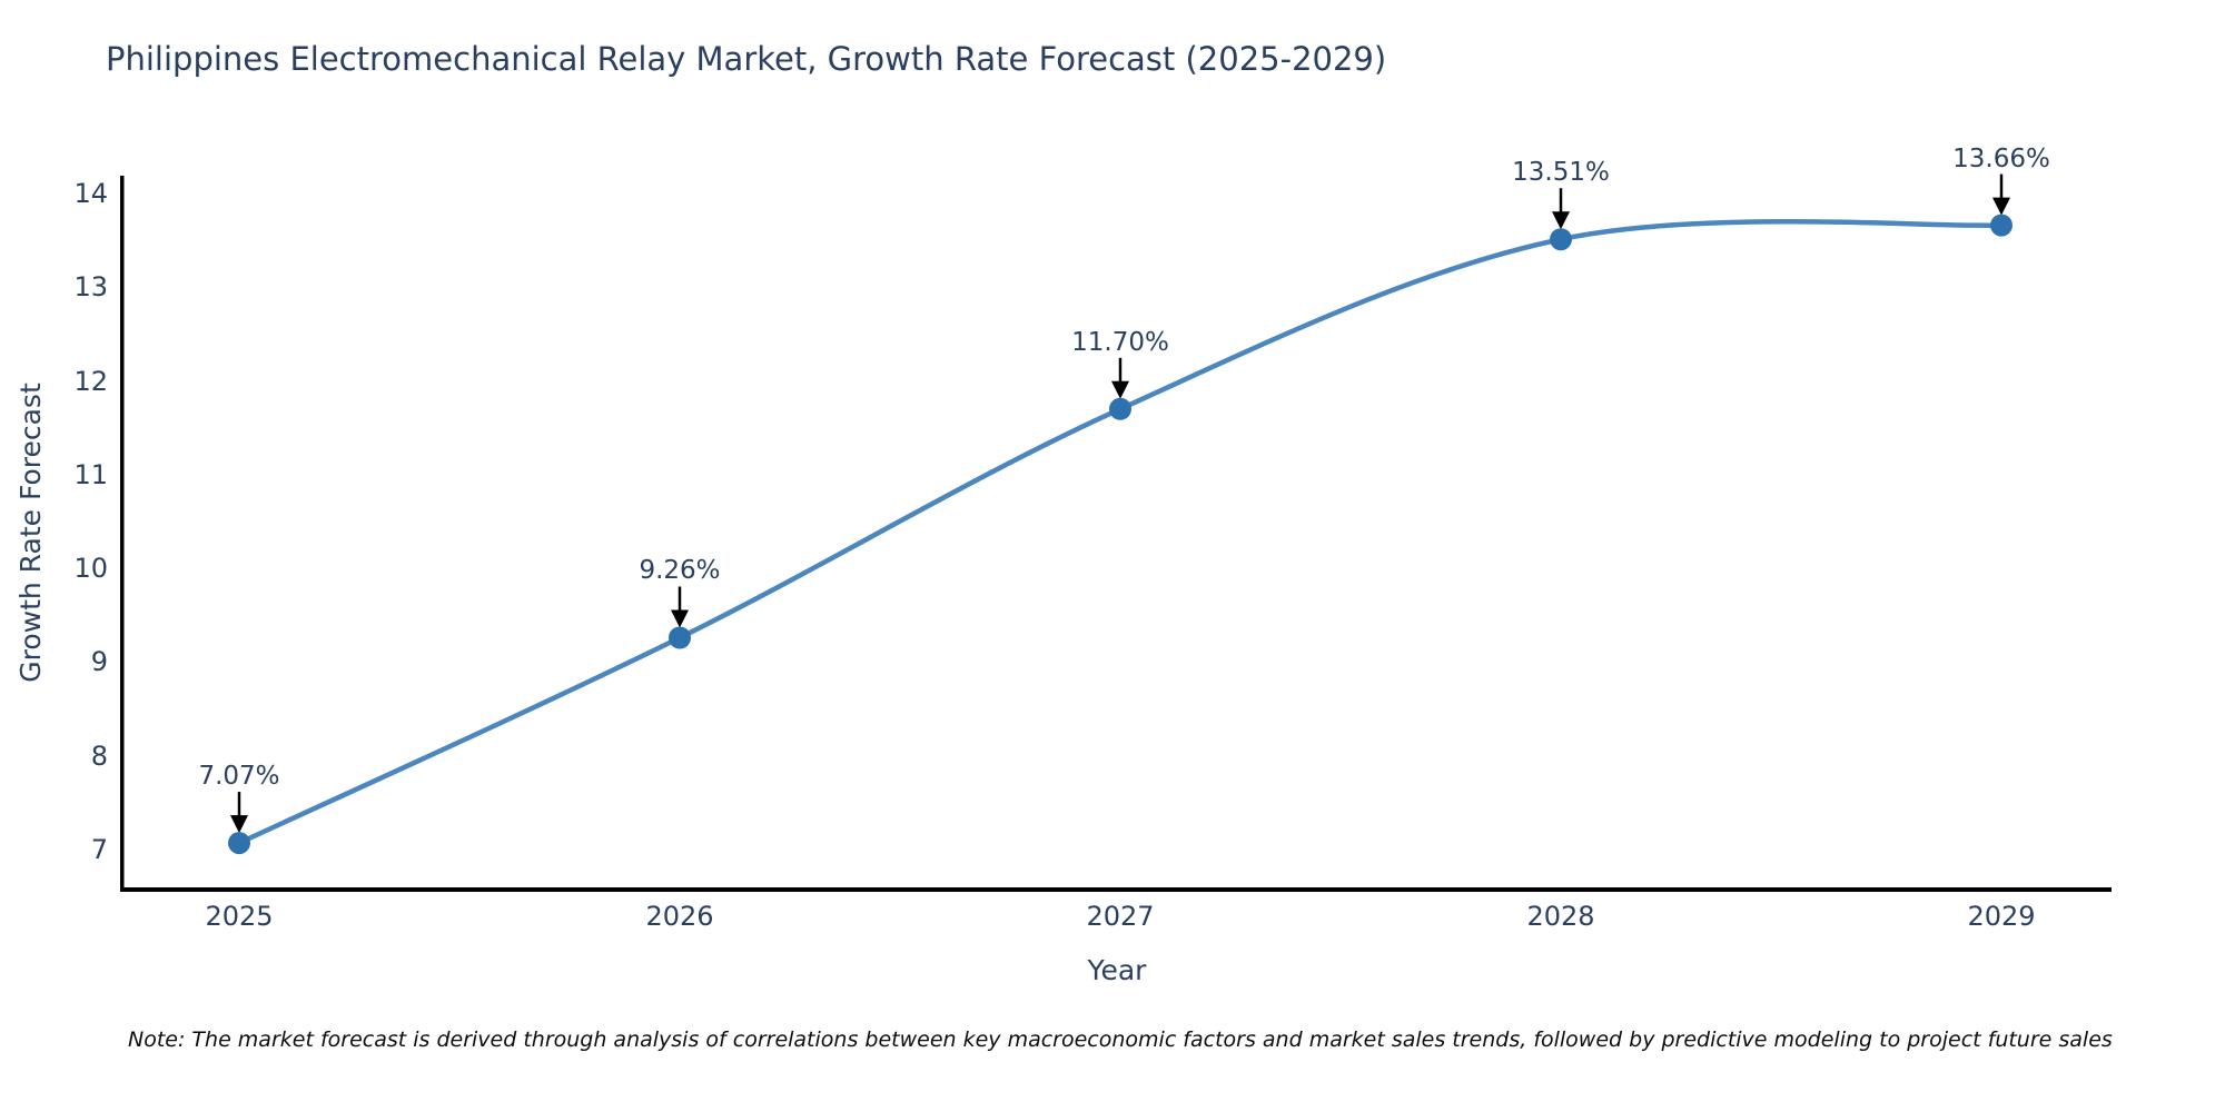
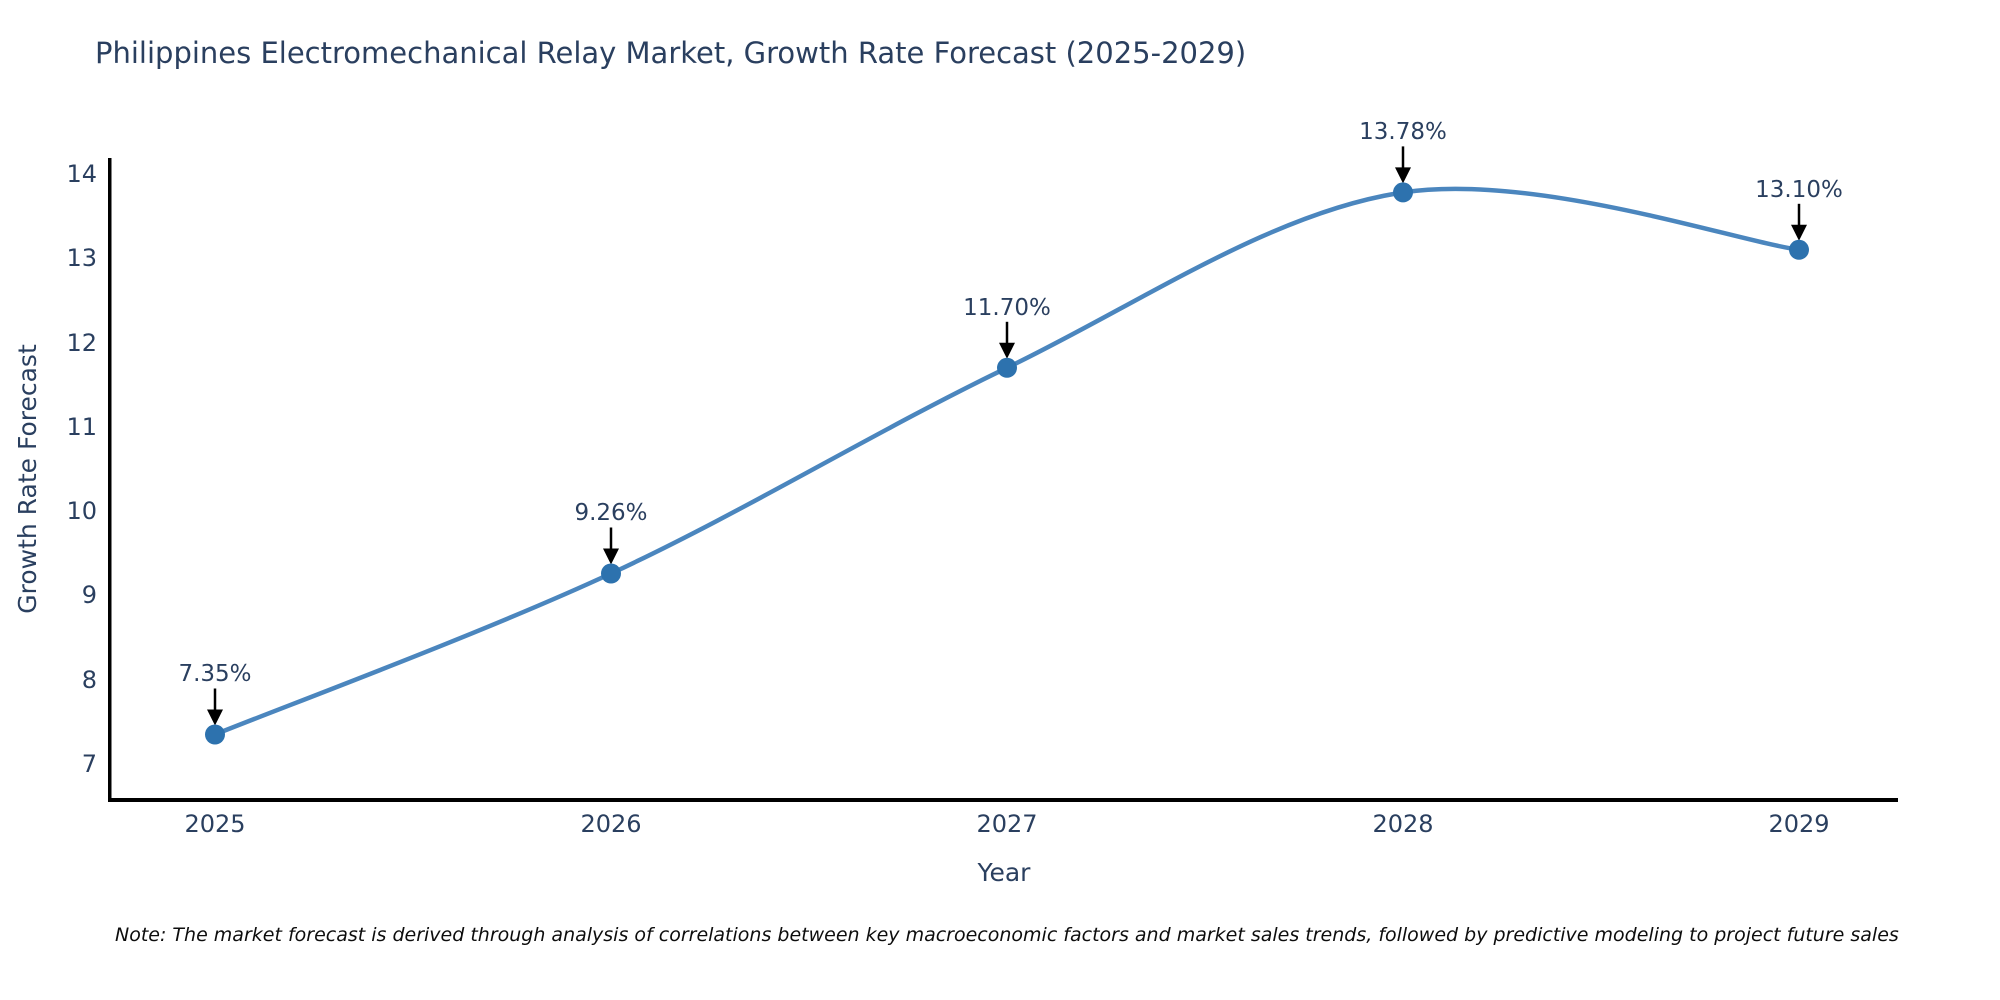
2025: 7.07% -> 7.35%
2028: 13.51% -> 13.78%
2029: 13.66% -> 13.10%
